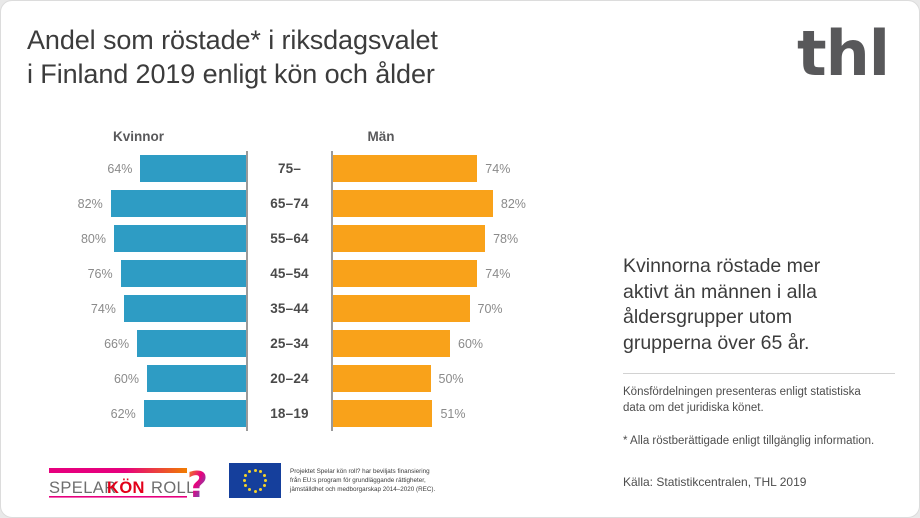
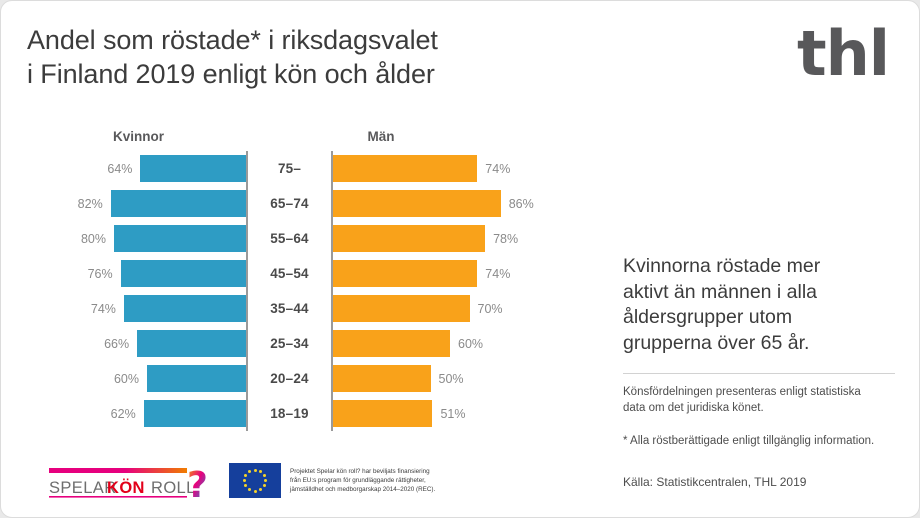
Män/65–74: 82% -> 86%
